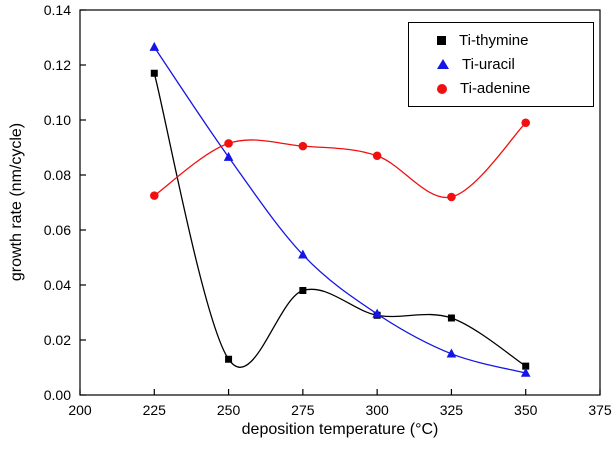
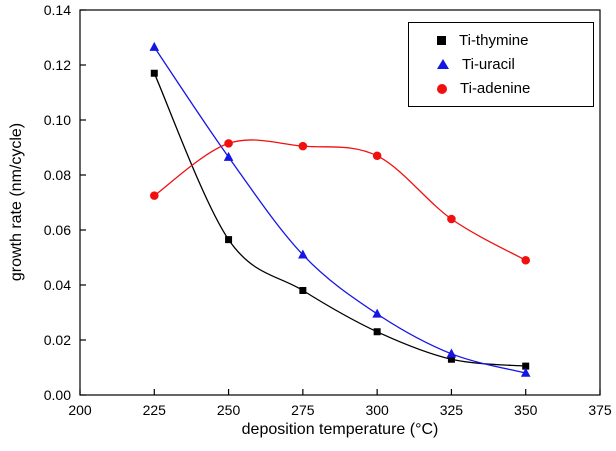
Ti-thymine/250: 0.013 -> 0.057
Ti-thymine/300: 0.029 -> 0.023
Ti-thymine/325: 0.028 -> 0.013
Ti-adenine/325: 0.072 -> 0.064
Ti-adenine/350: 0.099 -> 0.049
